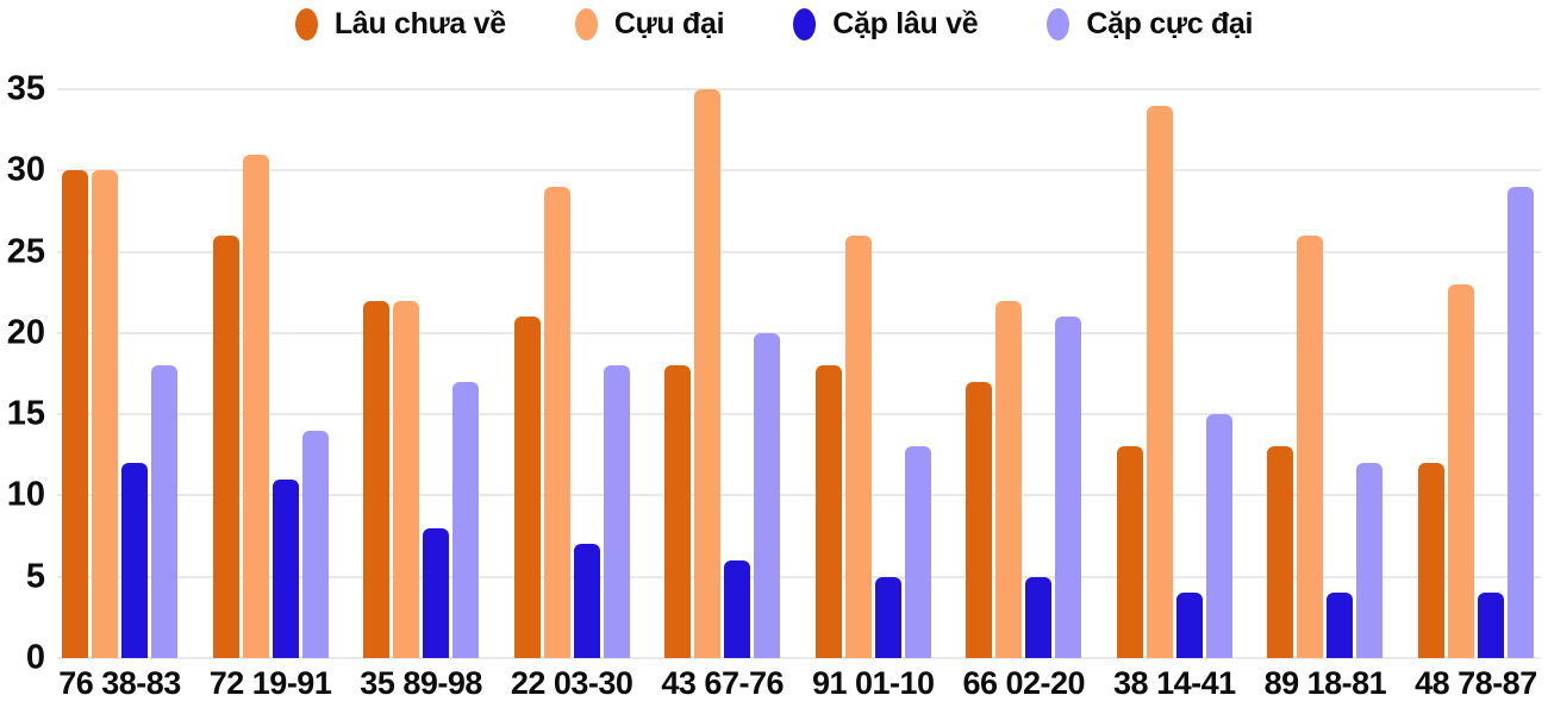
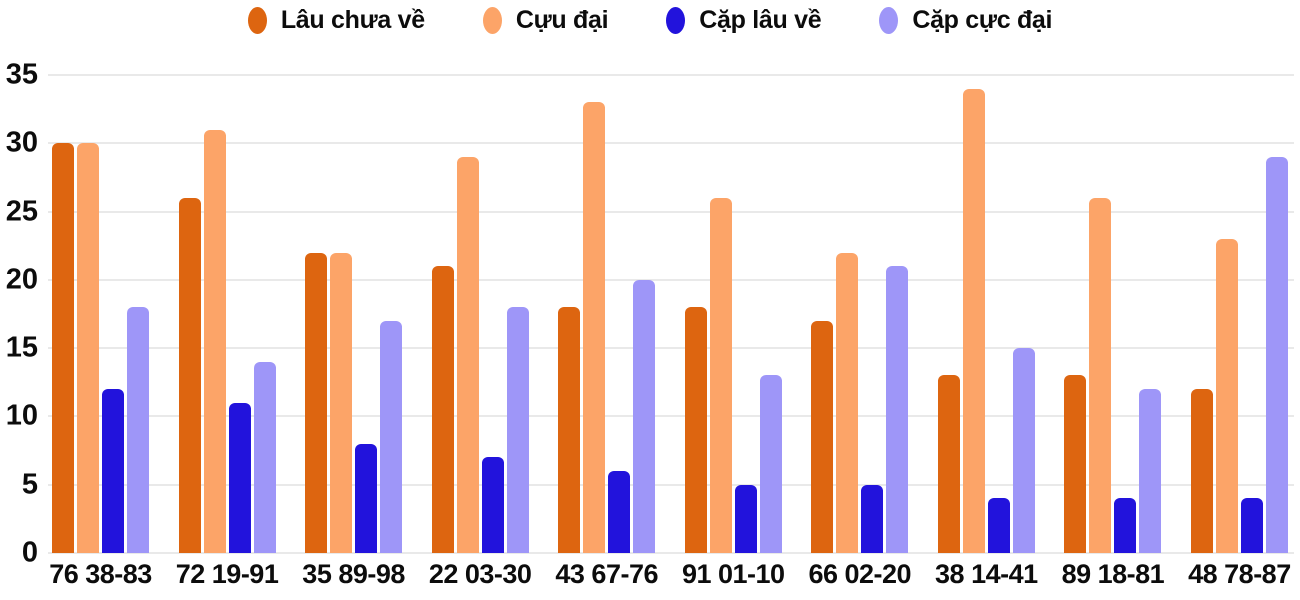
Cựu đại/43 67-76: 35 -> 33
